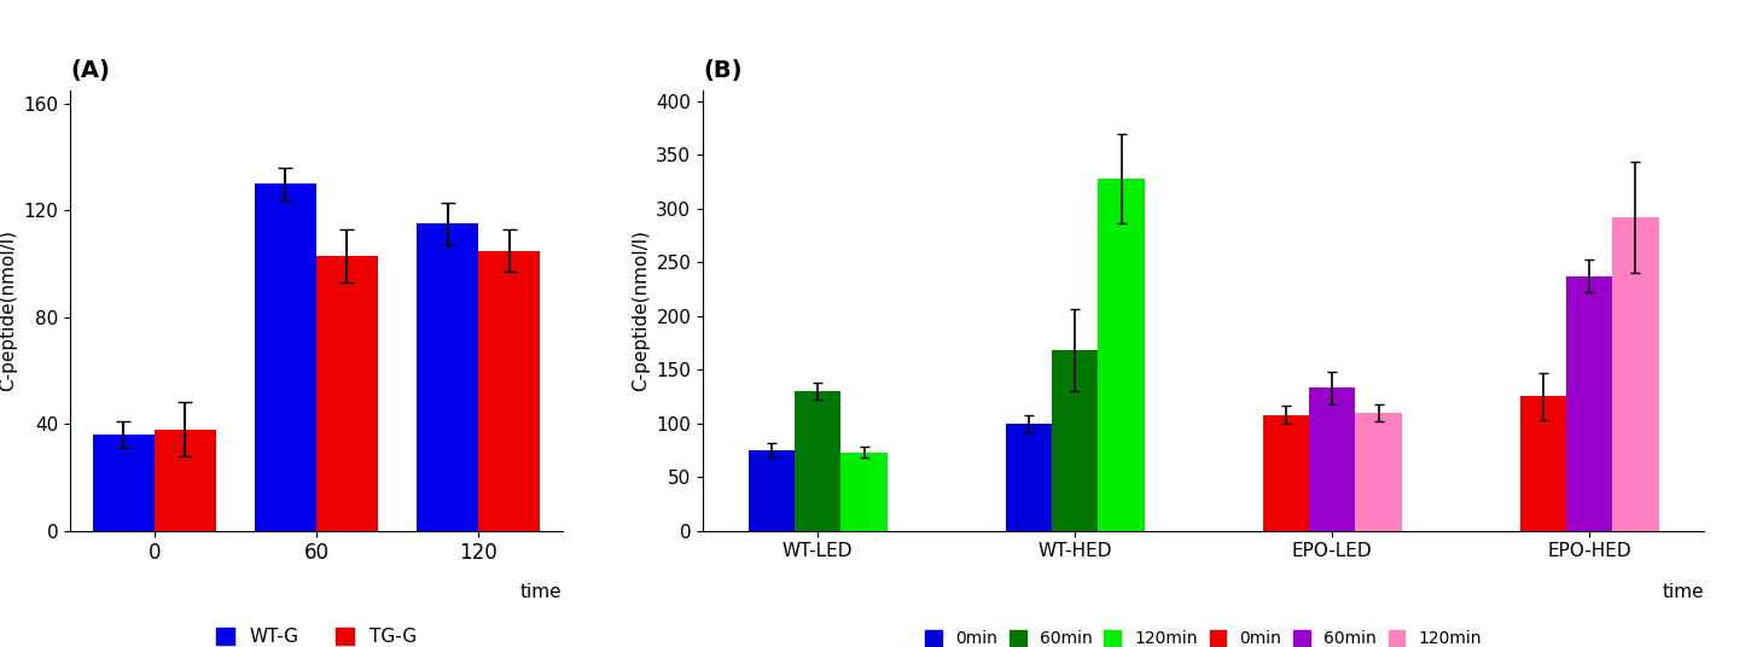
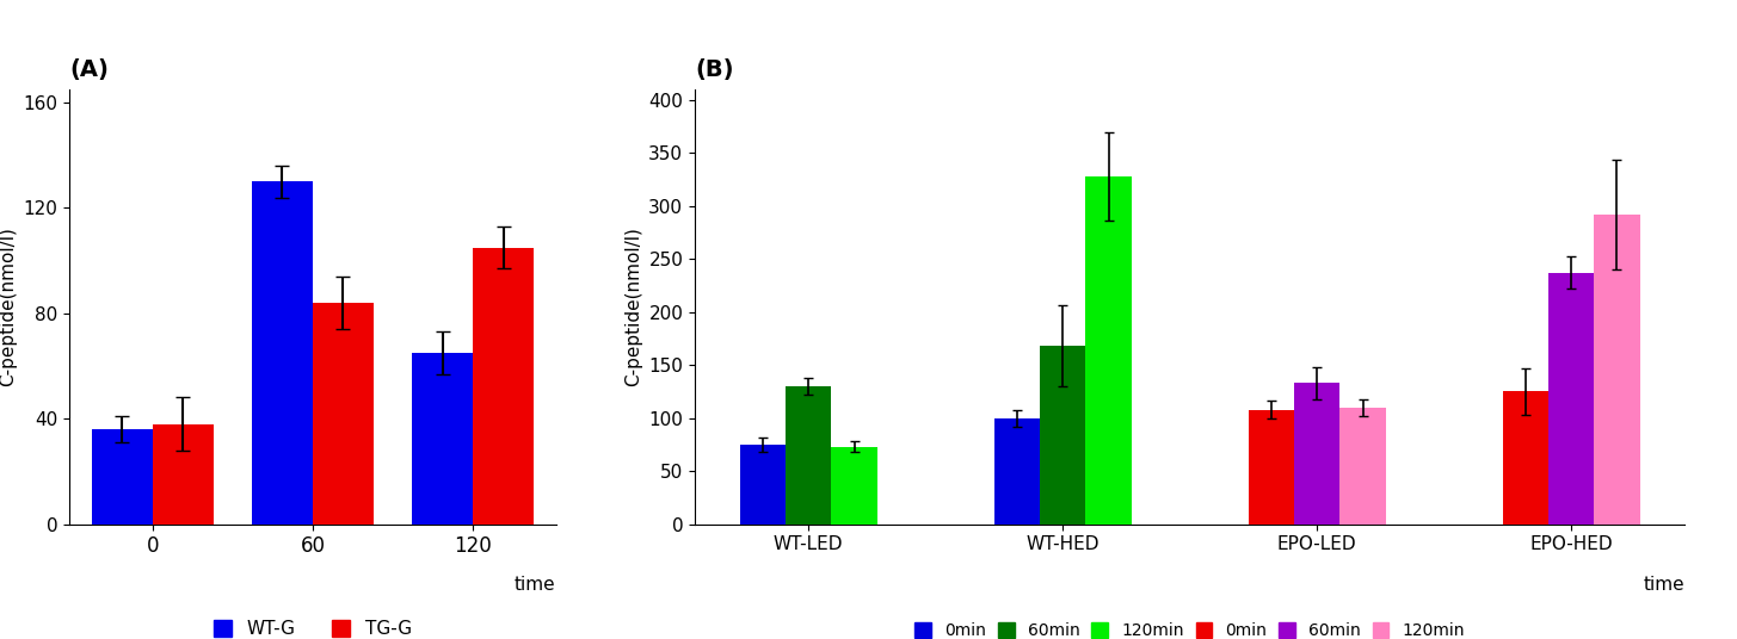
(A)/TG-G/60: 103 -> 84
(A)/WT-G/120: 115 -> 65
